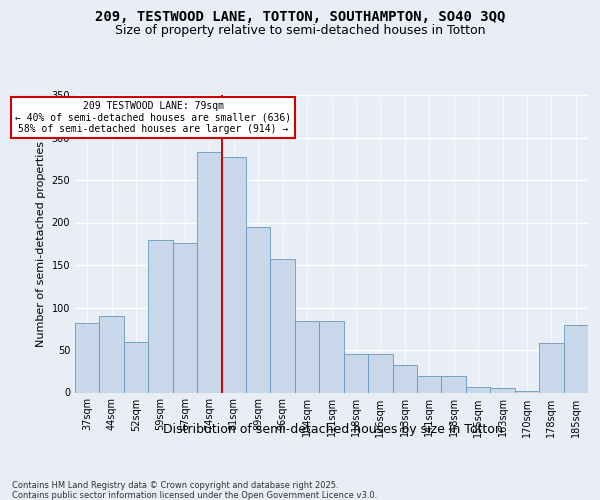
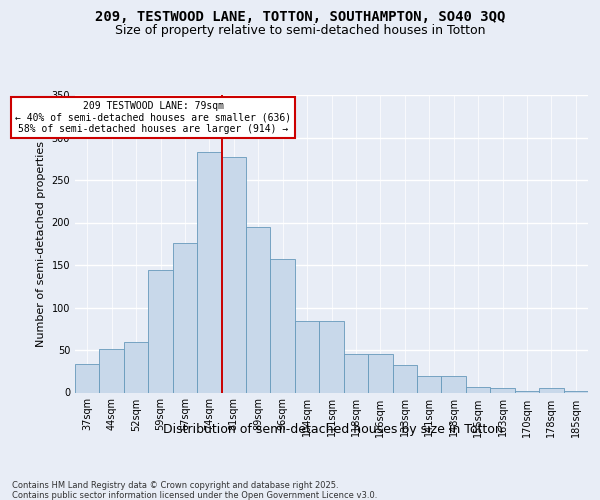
37sqm: 82 -> 33
44sqm: 90 -> 51
59sqm: 180 -> 144
178sqm: 58 -> 5
185sqm: 80 -> 2
